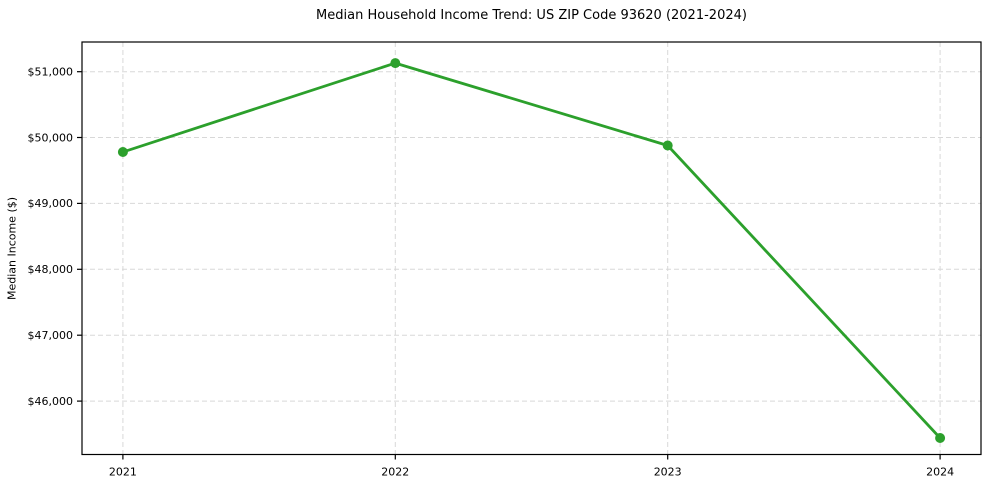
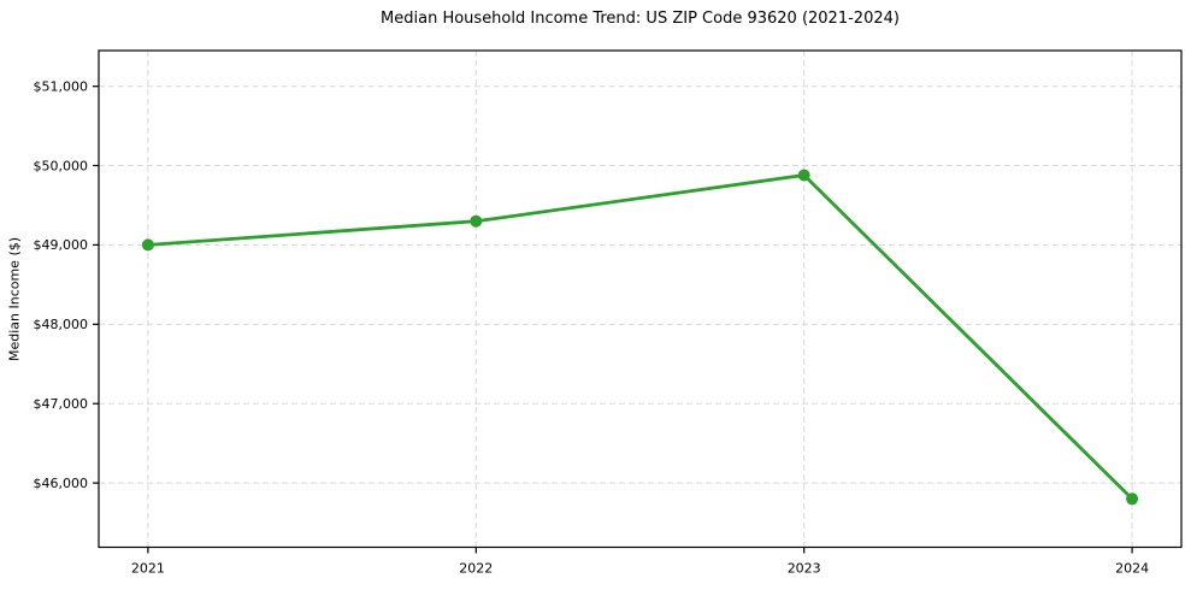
2021: $49800 -> $49000
2022: $51100 -> $49300
2024: $45400 -> $45800
